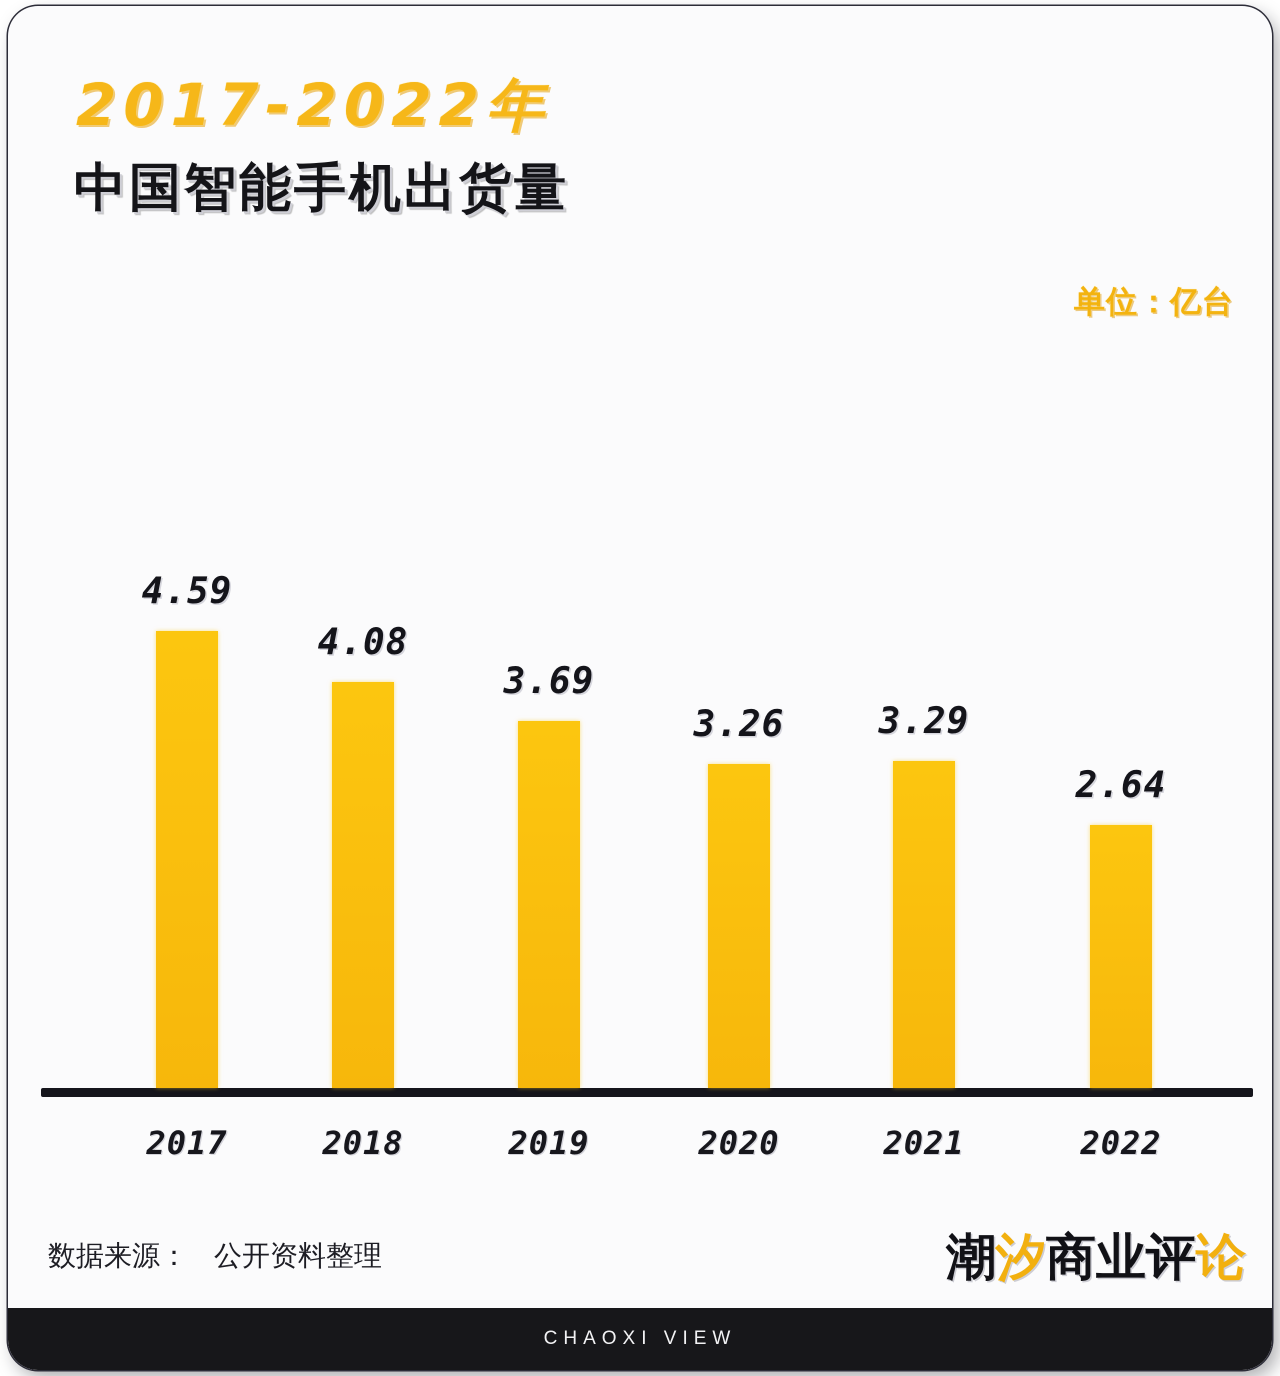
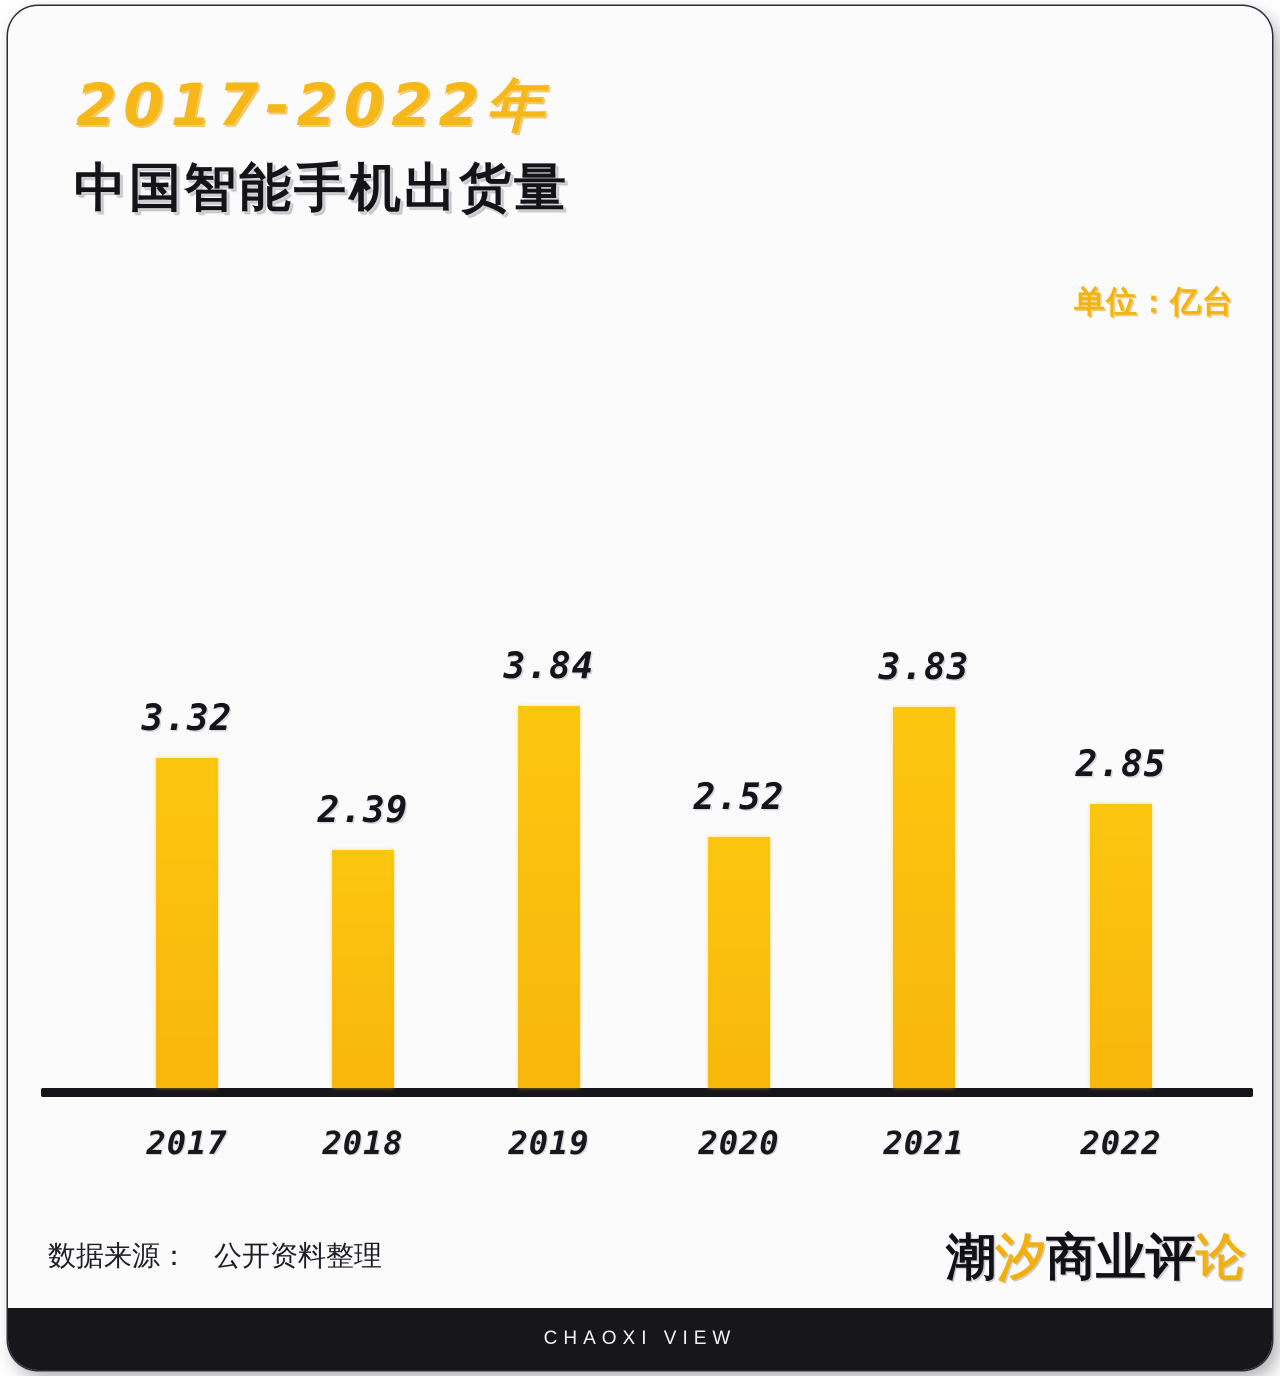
2017: 4.59 -> 3.32
2018: 4.08 -> 2.39
2019: 3.69 -> 3.84
2020: 3.26 -> 2.52
2021: 3.29 -> 3.83
2022: 2.64 -> 2.85
